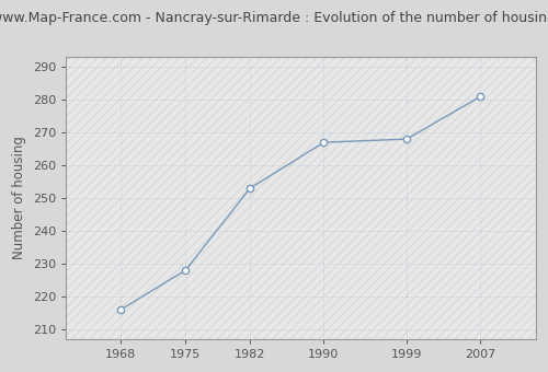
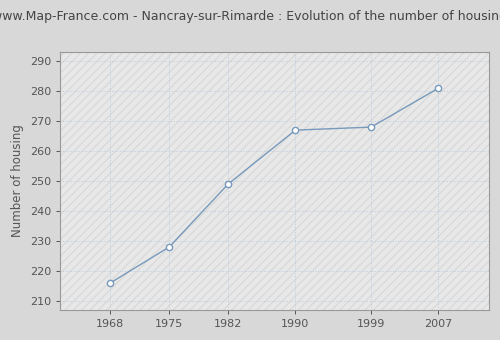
1982: 253 -> 249
